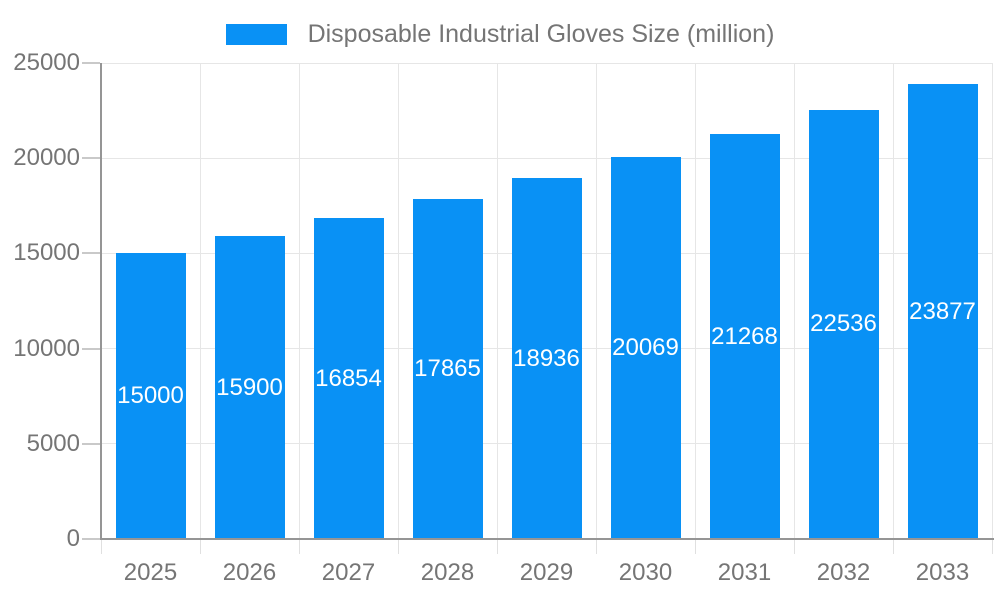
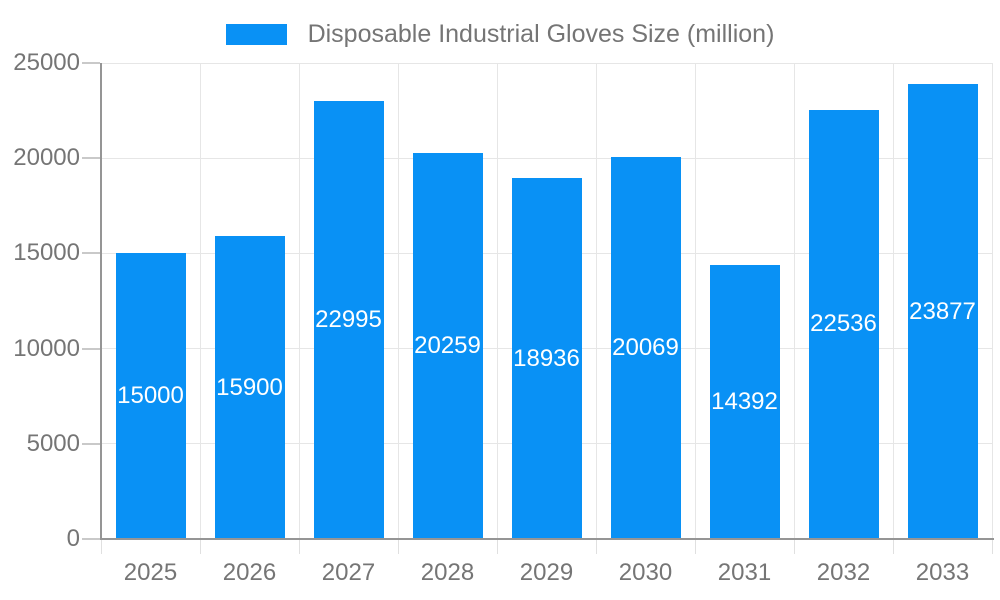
2027: 16854 -> 22995
2028: 17865 -> 20259
2031: 21268 -> 14392
